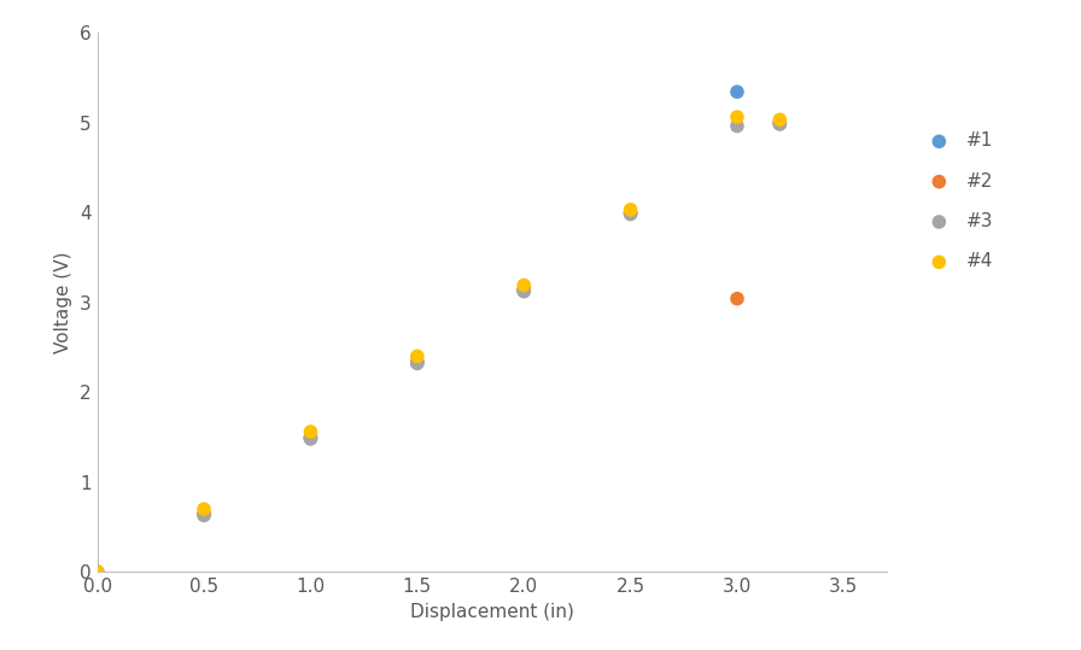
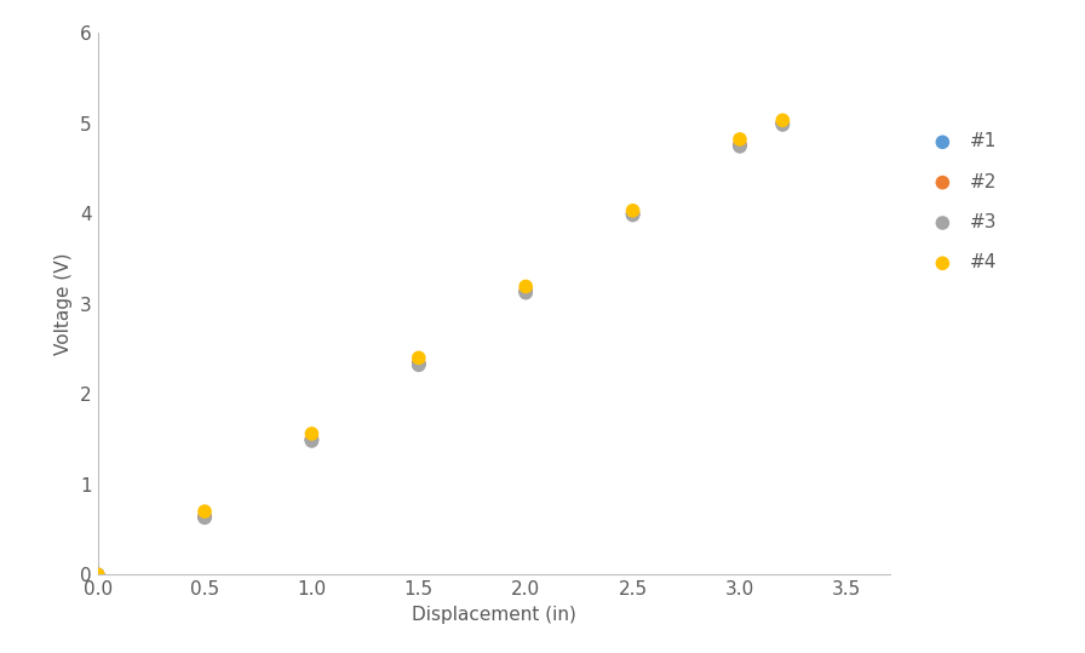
#1/3.0: 5.34 -> 4.75
#2/3.0: 3.04 -> 4.76
#3/3.0: 4.96 -> 4.74
#4/3.0: 5.06 -> 4.82
